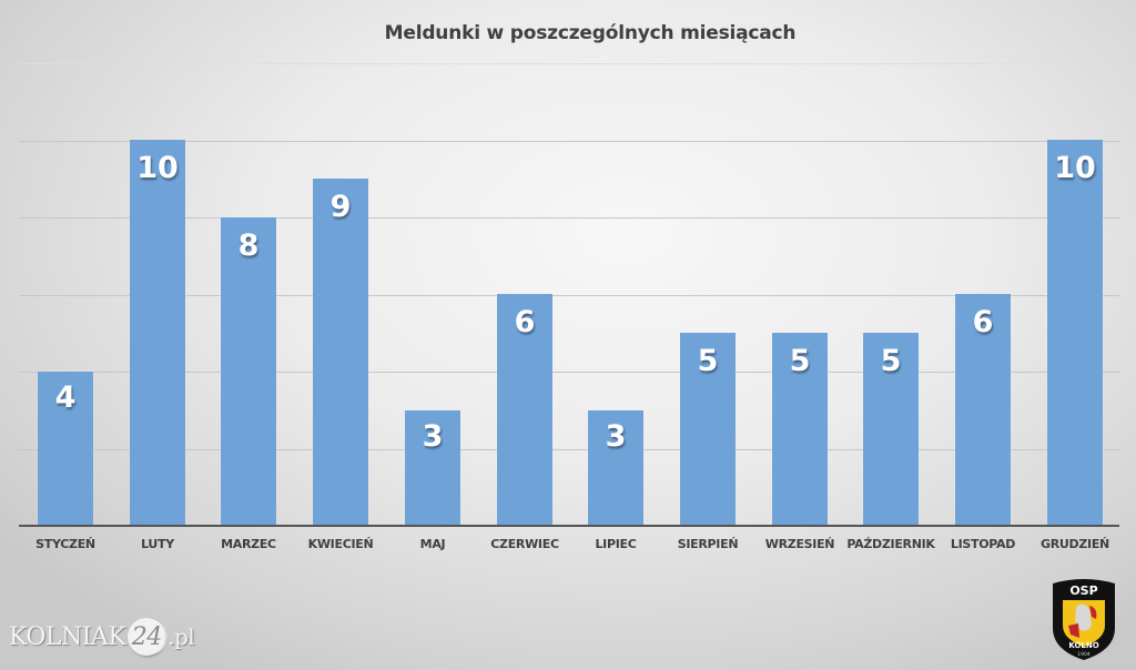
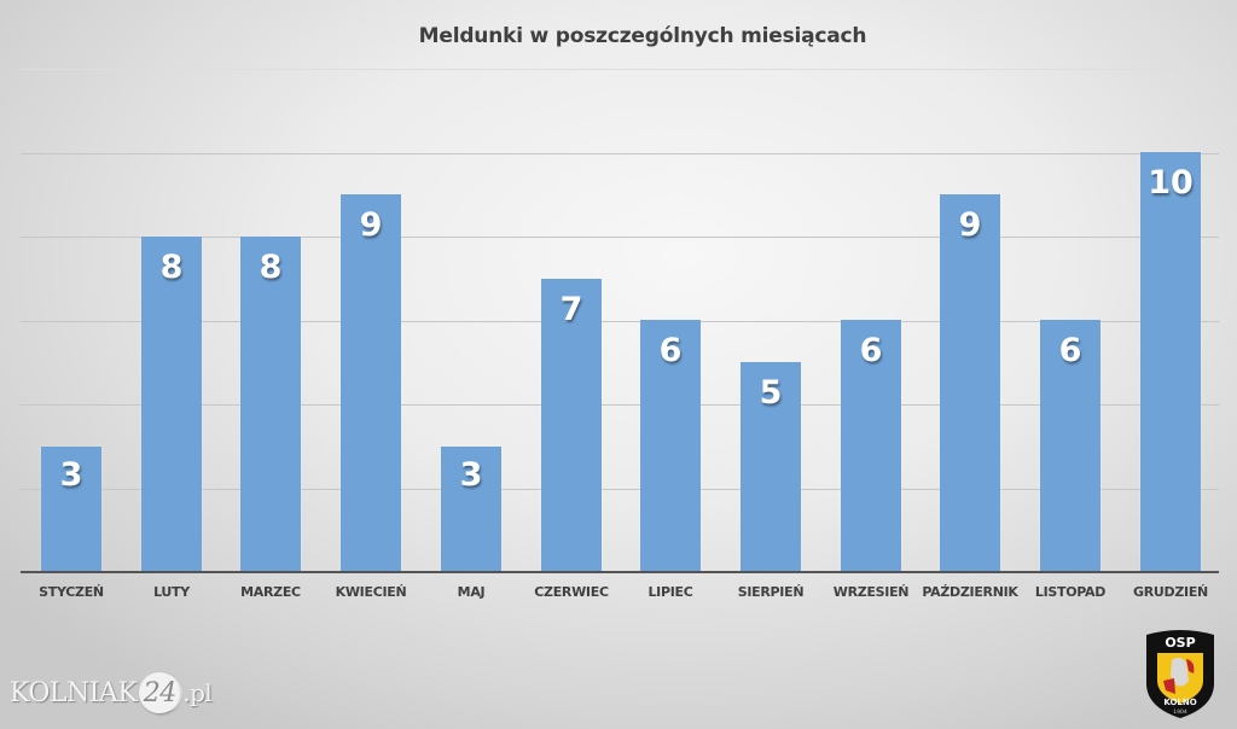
STYCZEŃ: 4 -> 3
LUTY: 10 -> 8
CZERWIEC: 6 -> 7
LIPIEC: 3 -> 6
WRZESIEŃ: 5 -> 6
PAŹDZIERNIK: 5 -> 9
